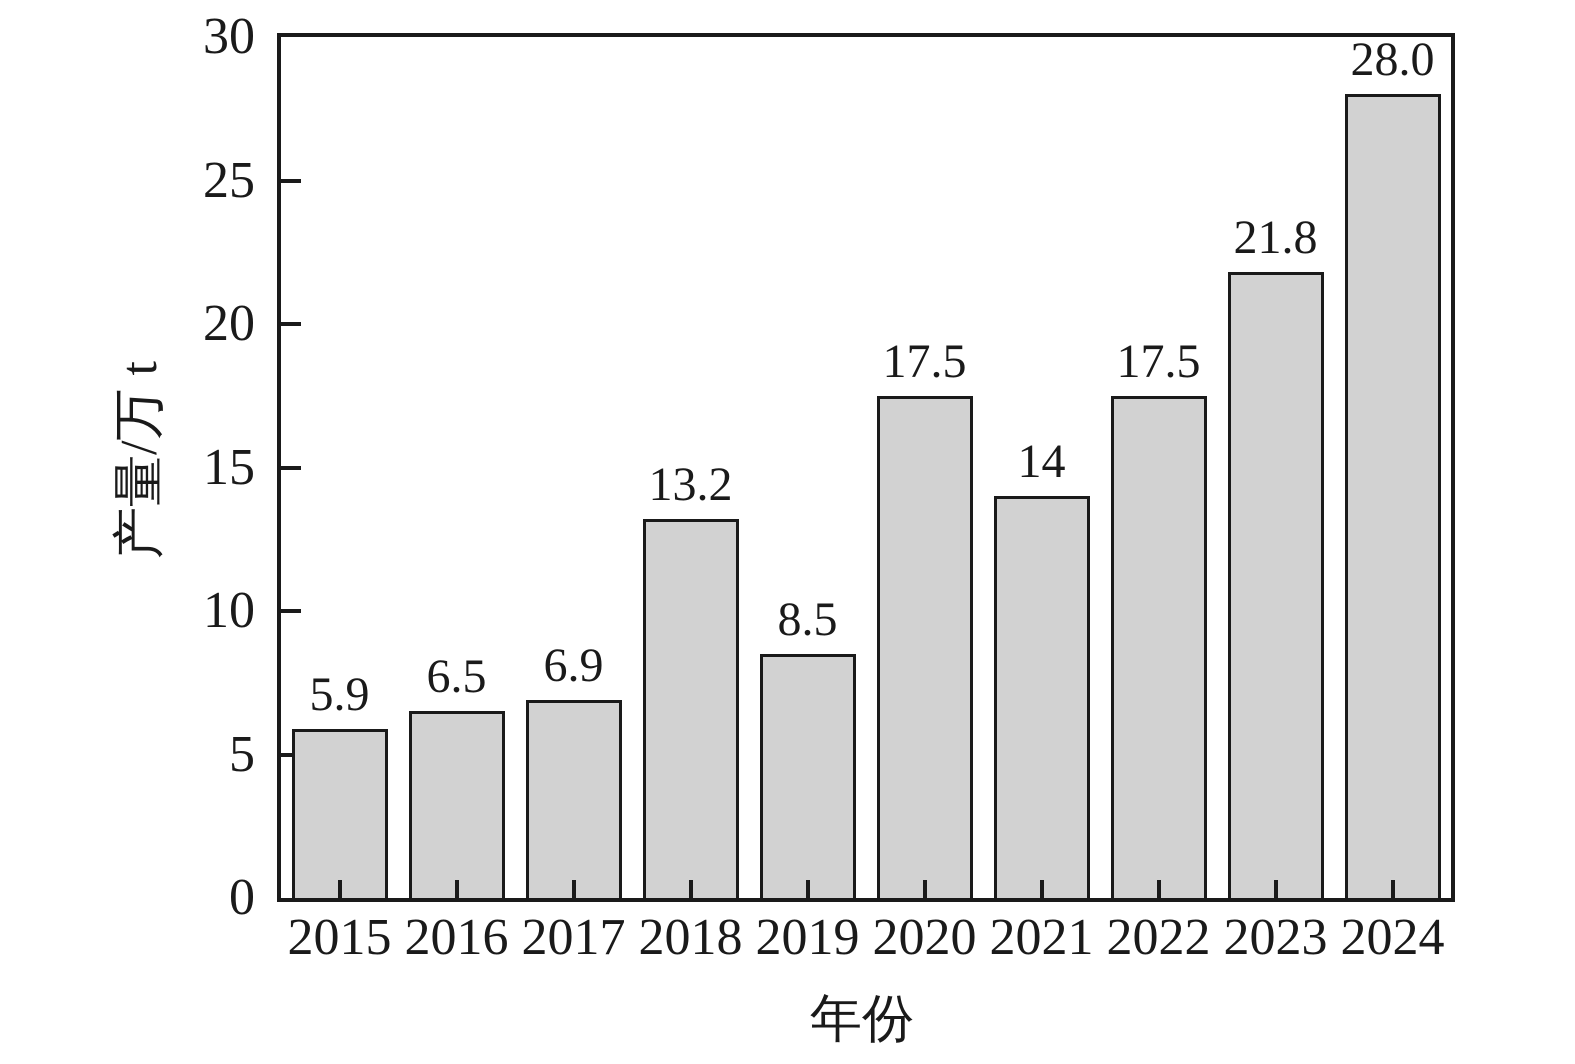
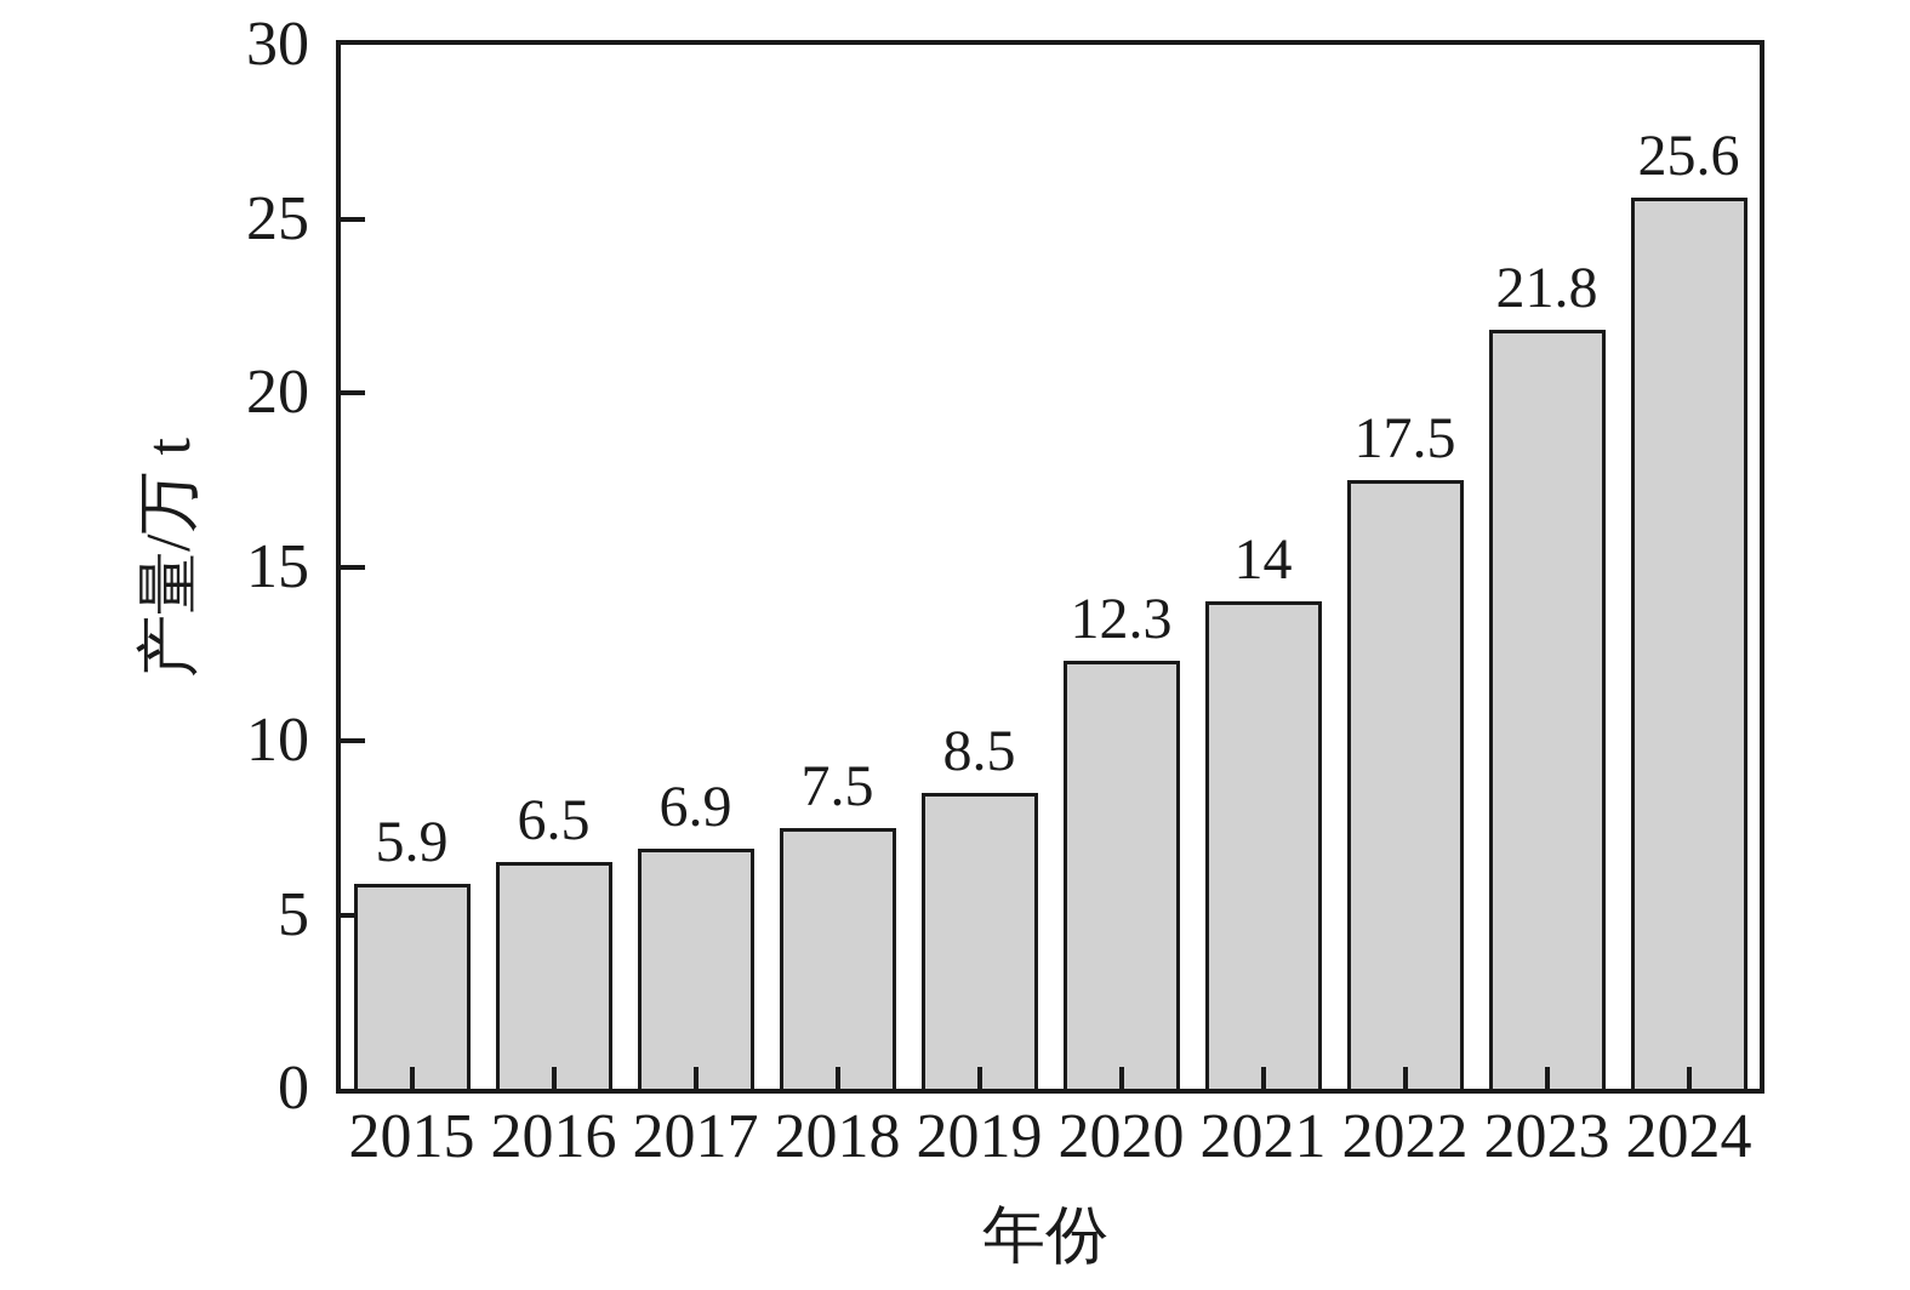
2018: 13.2 -> 7.5
2020: 17.5 -> 12.3
2024: 28.0 -> 25.6
